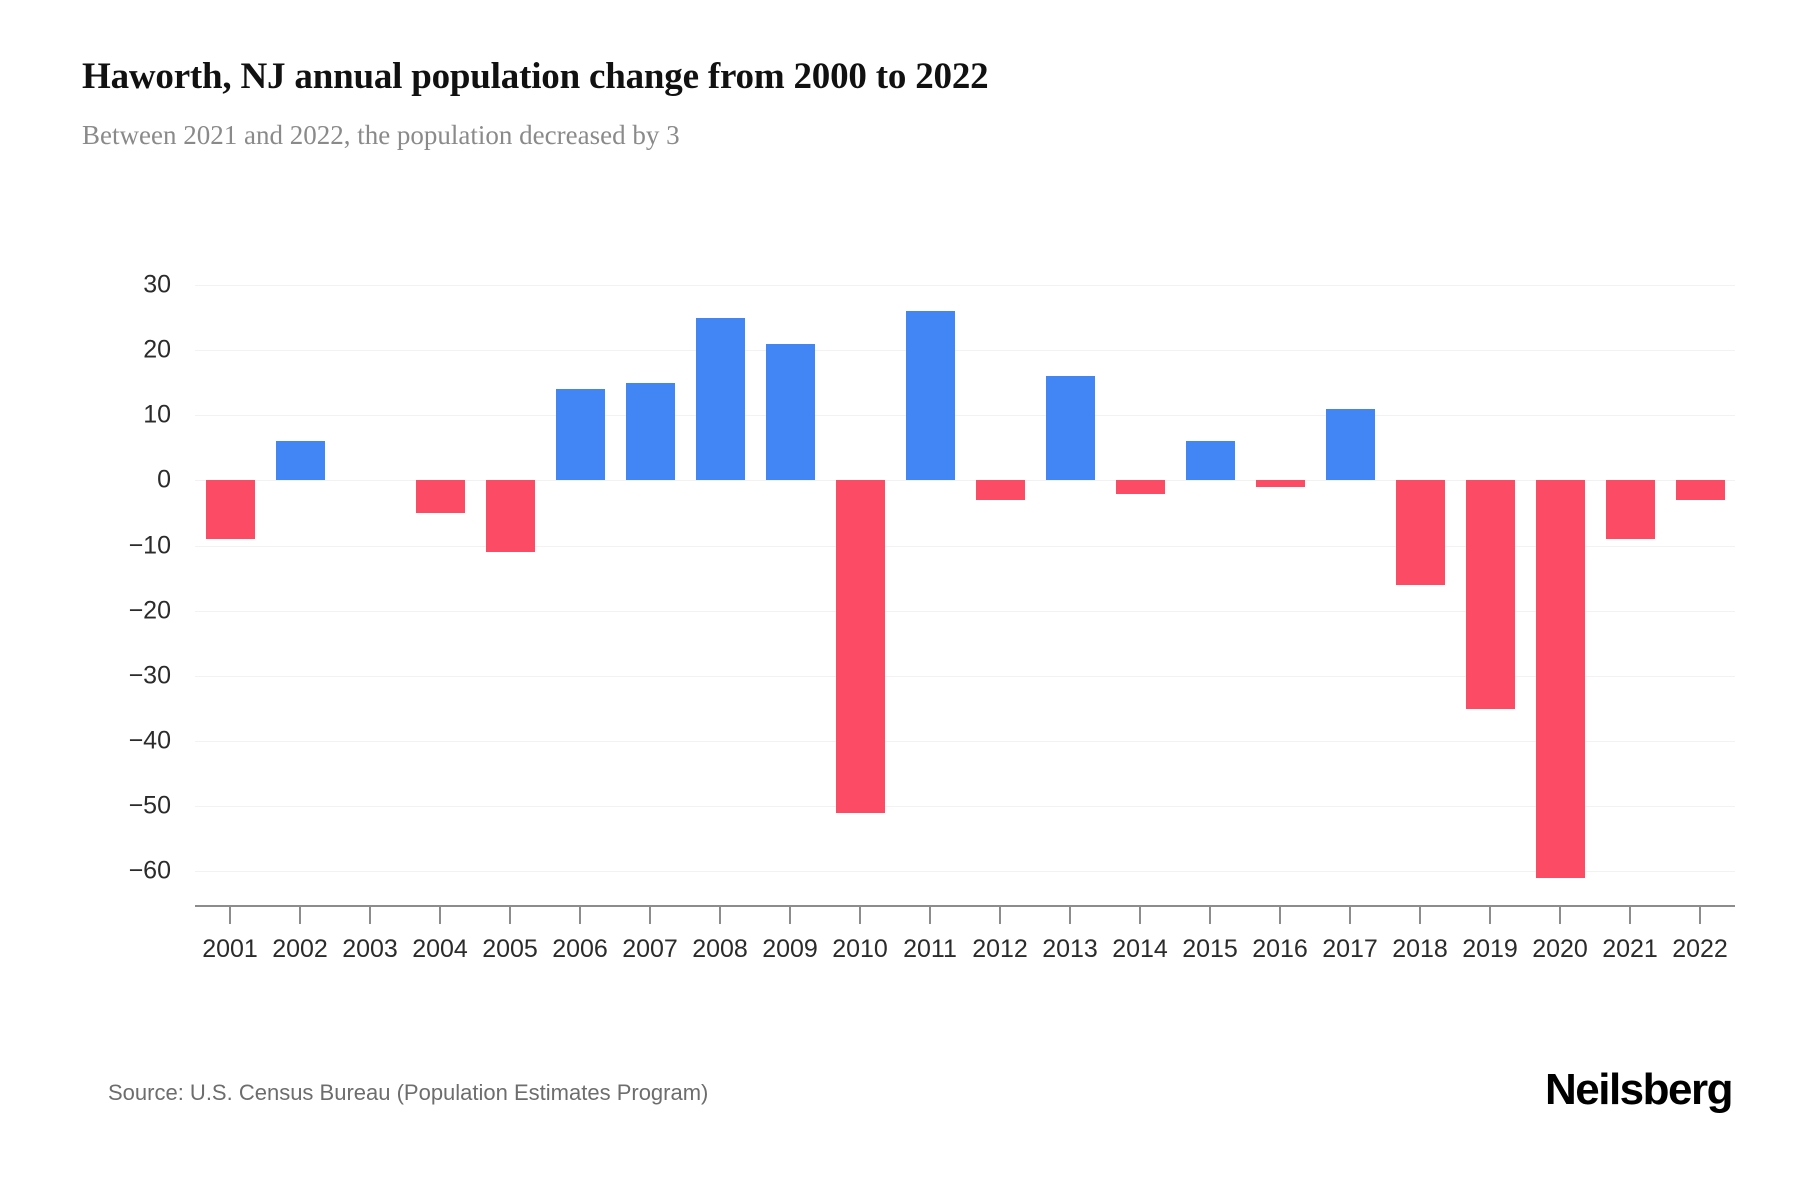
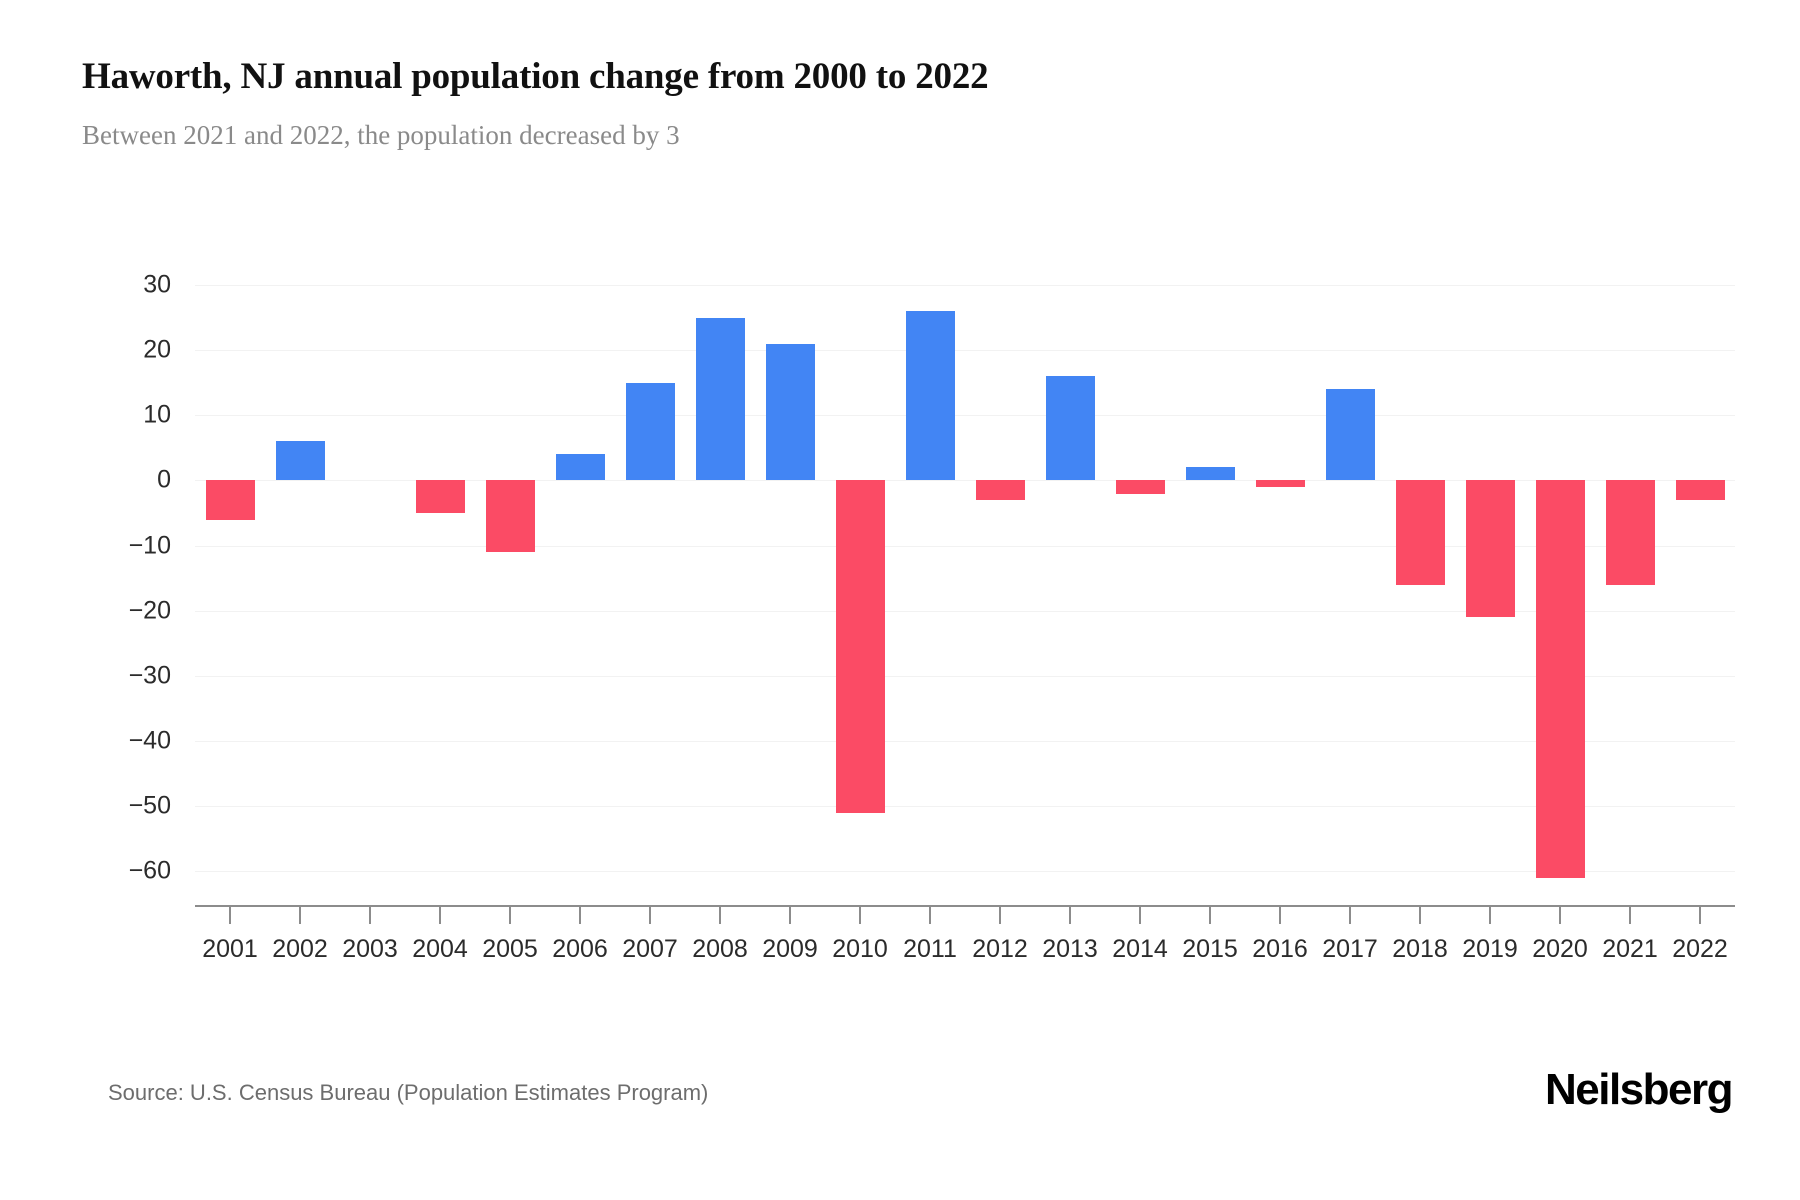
2001: -9 -> -6
2006: 14 -> 4
2015: 6 -> 2
2017: 11 -> 14
2019: -35 -> -21
2021: -9 -> -16
